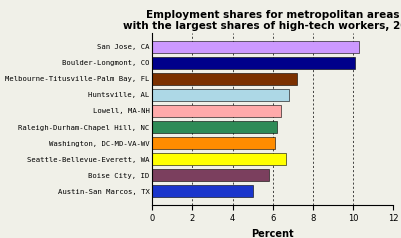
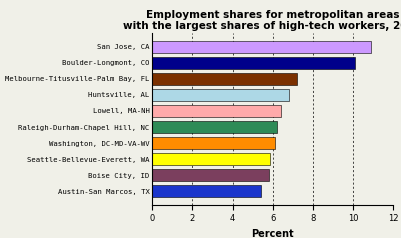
San Jose, CA: 10.30 -> 10.90
Seattle-Bellevue-Everett, WA: 6.65 -> 5.85
Austin-San Marcos, TX: 5.00 -> 5.40
